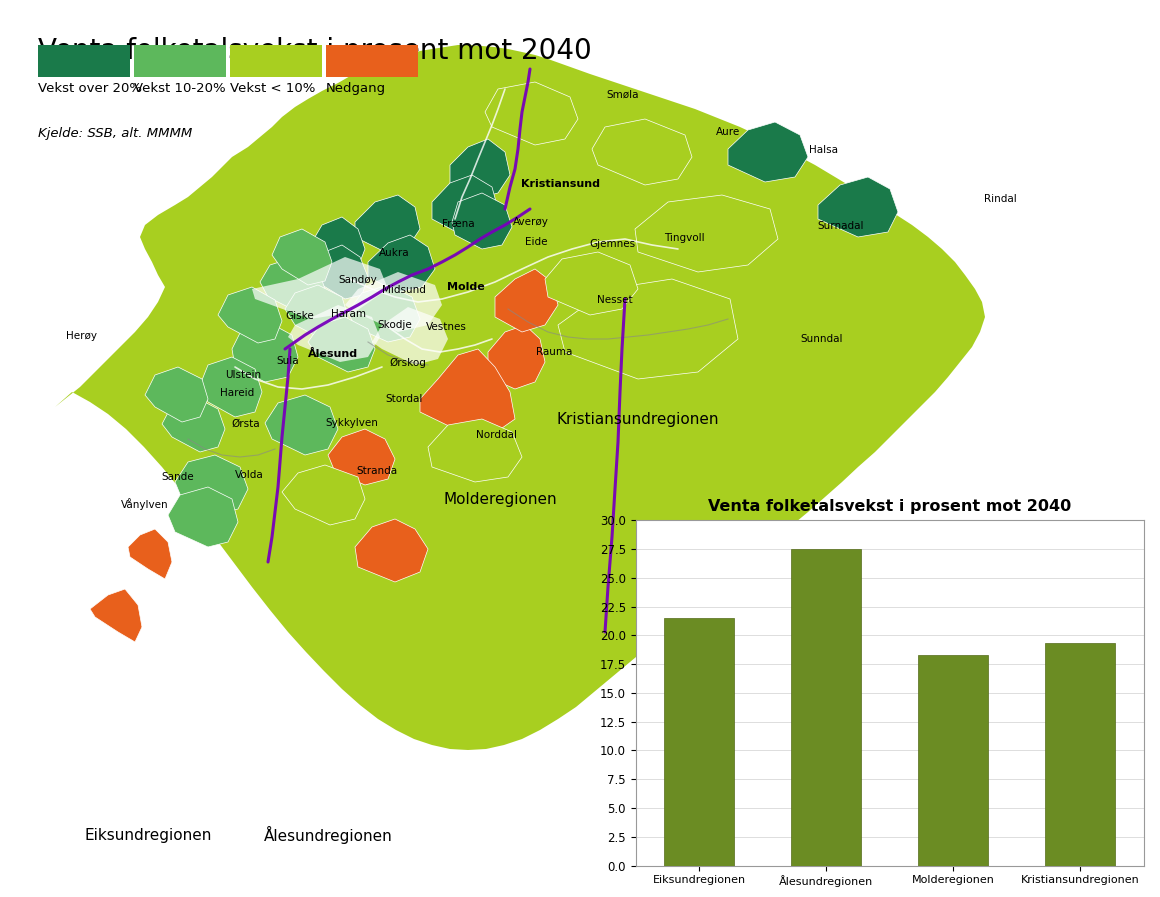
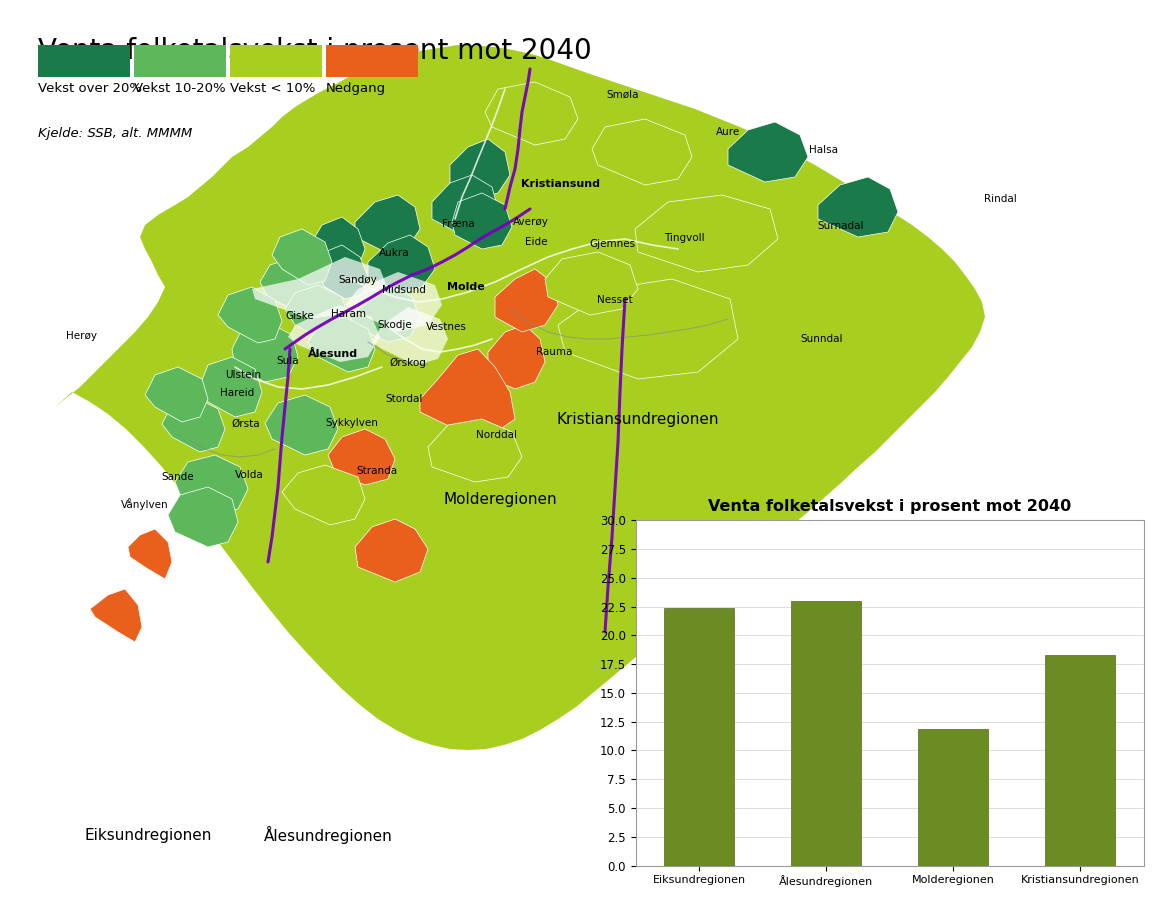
Venta folketalsvekst i prosent mot 2040/Eiksundregionen: 21.5 -> 22.4
Venta folketalsvekst i prosent mot 2040/Ålesundregionen: 27.5 -> 23.0
Venta folketalsvekst i prosent mot 2040/Molderegionen: 18.3 -> 11.9
Venta folketalsvekst i prosent mot 2040/Kristiansundregionen: 19.3 -> 18.3
